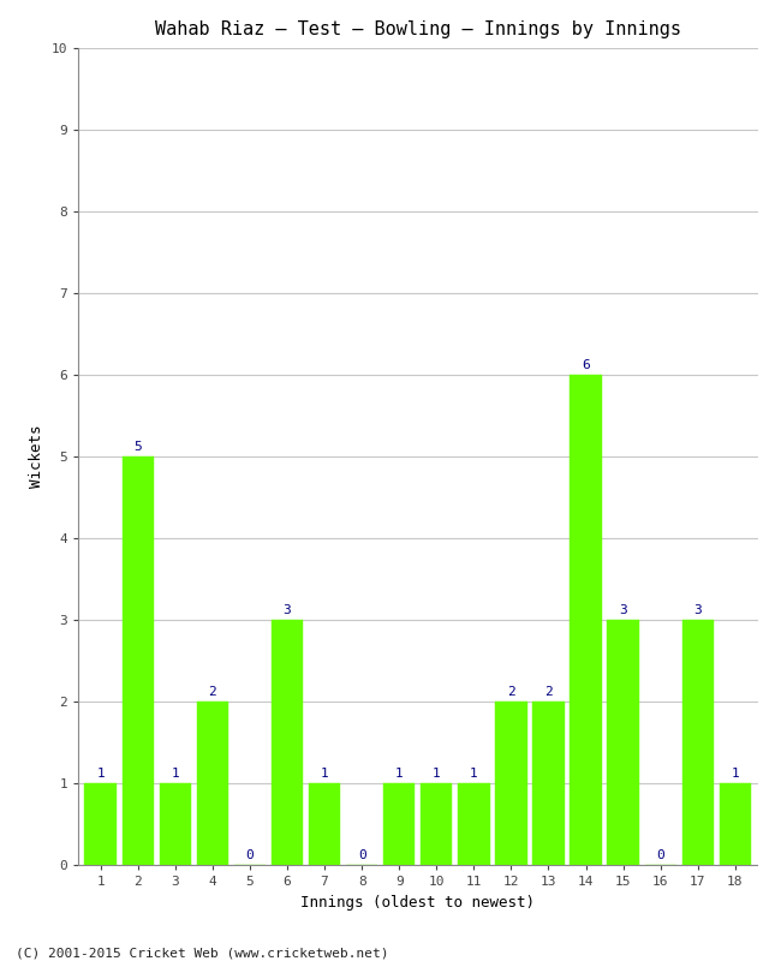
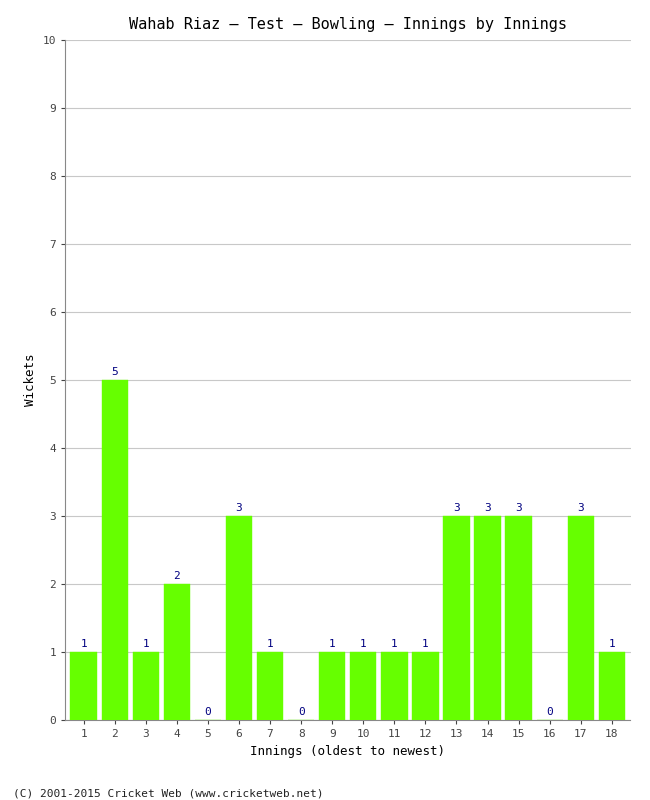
12: 2 -> 1
13: 2 -> 3
14: 6 -> 3
